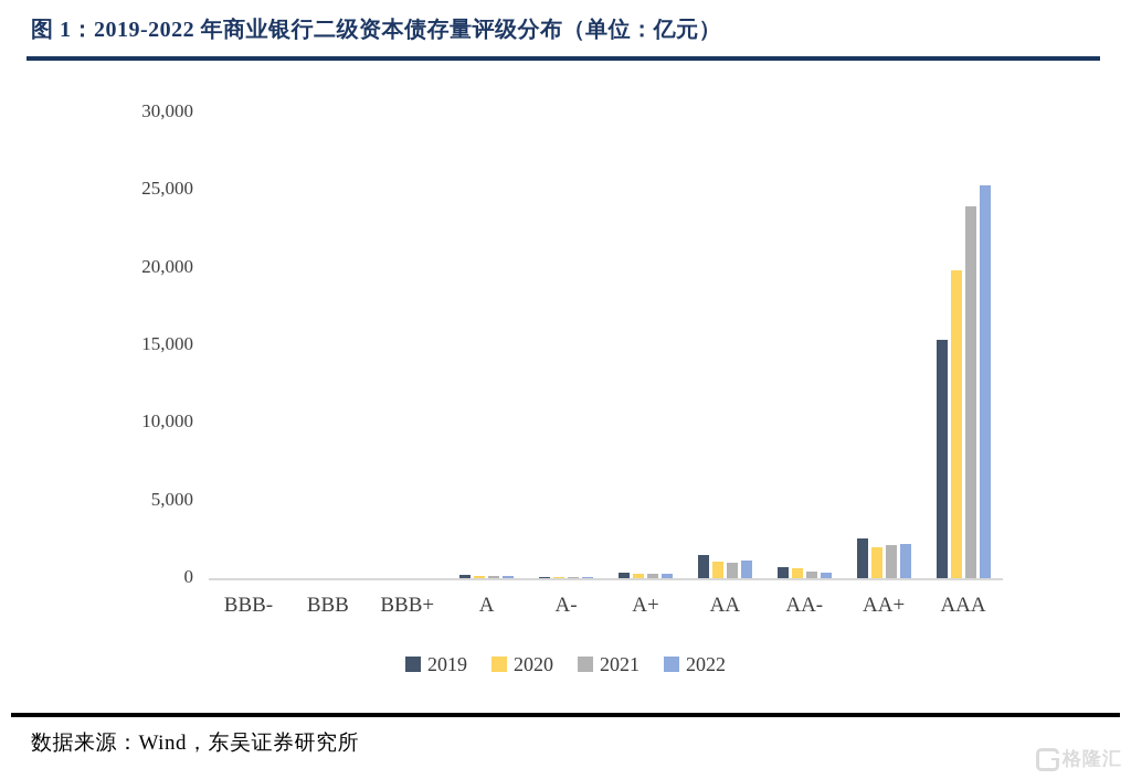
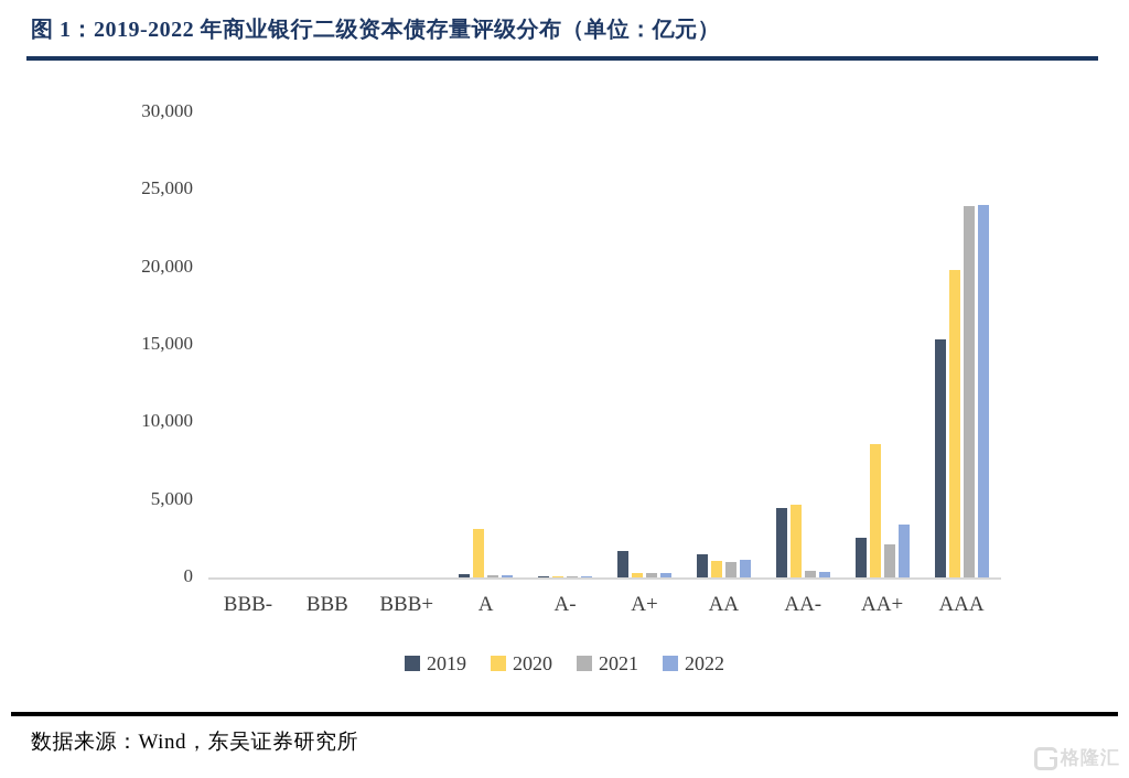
2020/A: 100 -> 3100
2019/A+: 300 -> 1700
2019/AA-: 700 -> 4500
2020/AA-: 600 -> 4700
2020/AA+: 2000 -> 8600
2022/AA+: 2200 -> 3400
2022/AAA: 25300 -> 24000
